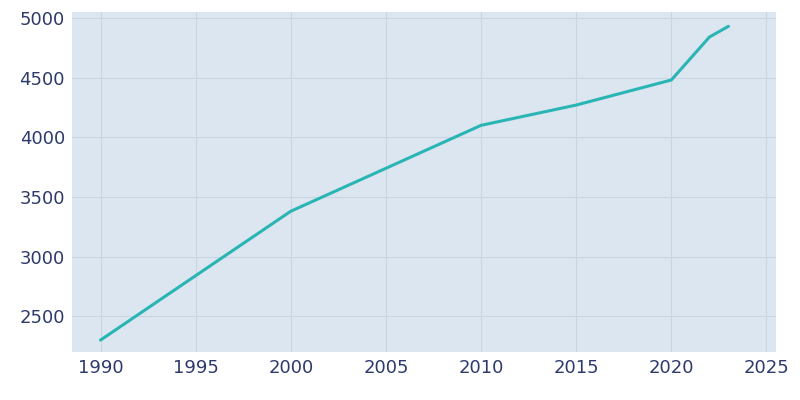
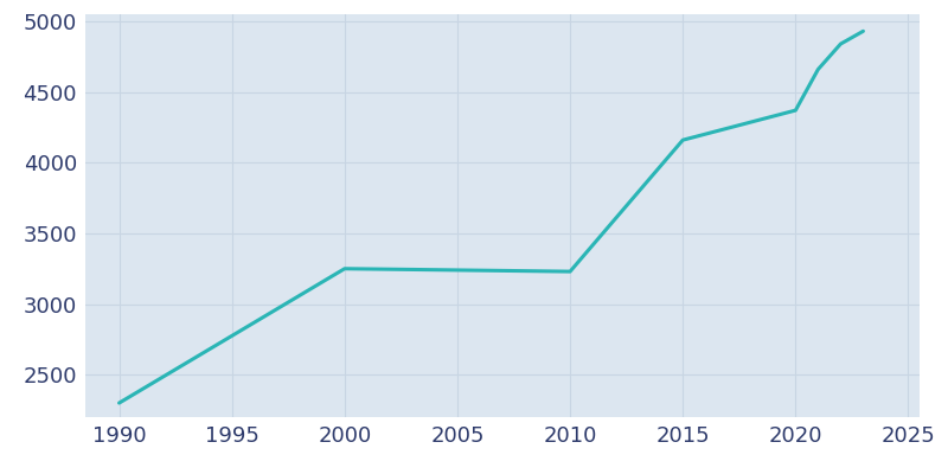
2000: 3380 -> 3250
2010: 4100 -> 3230
2015: 4270 -> 4160
2020: 4480 -> 4370
